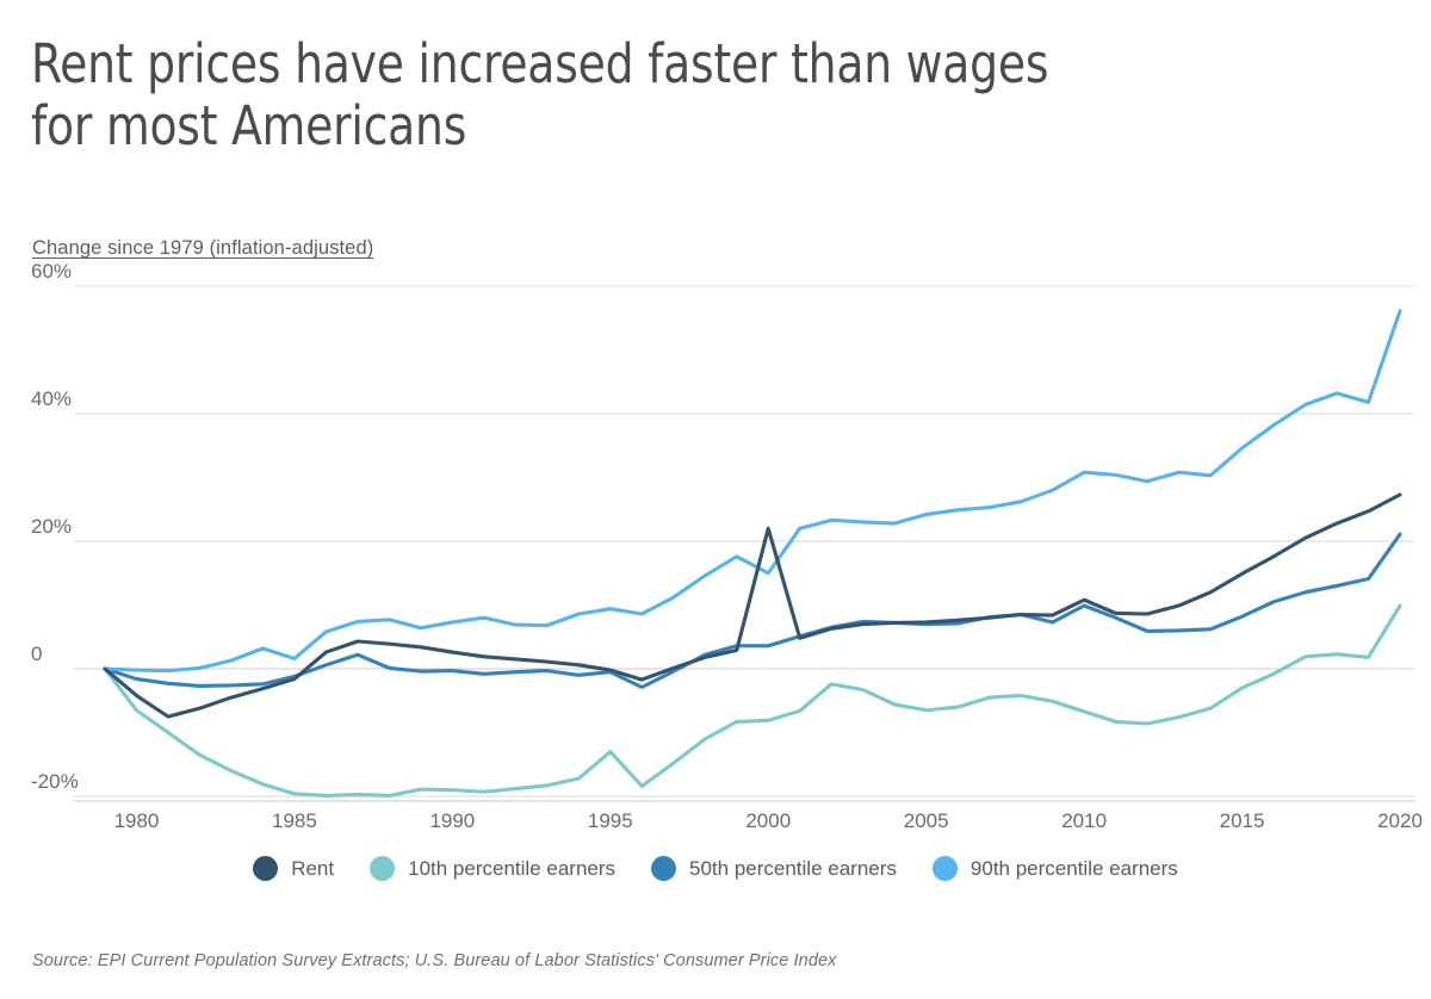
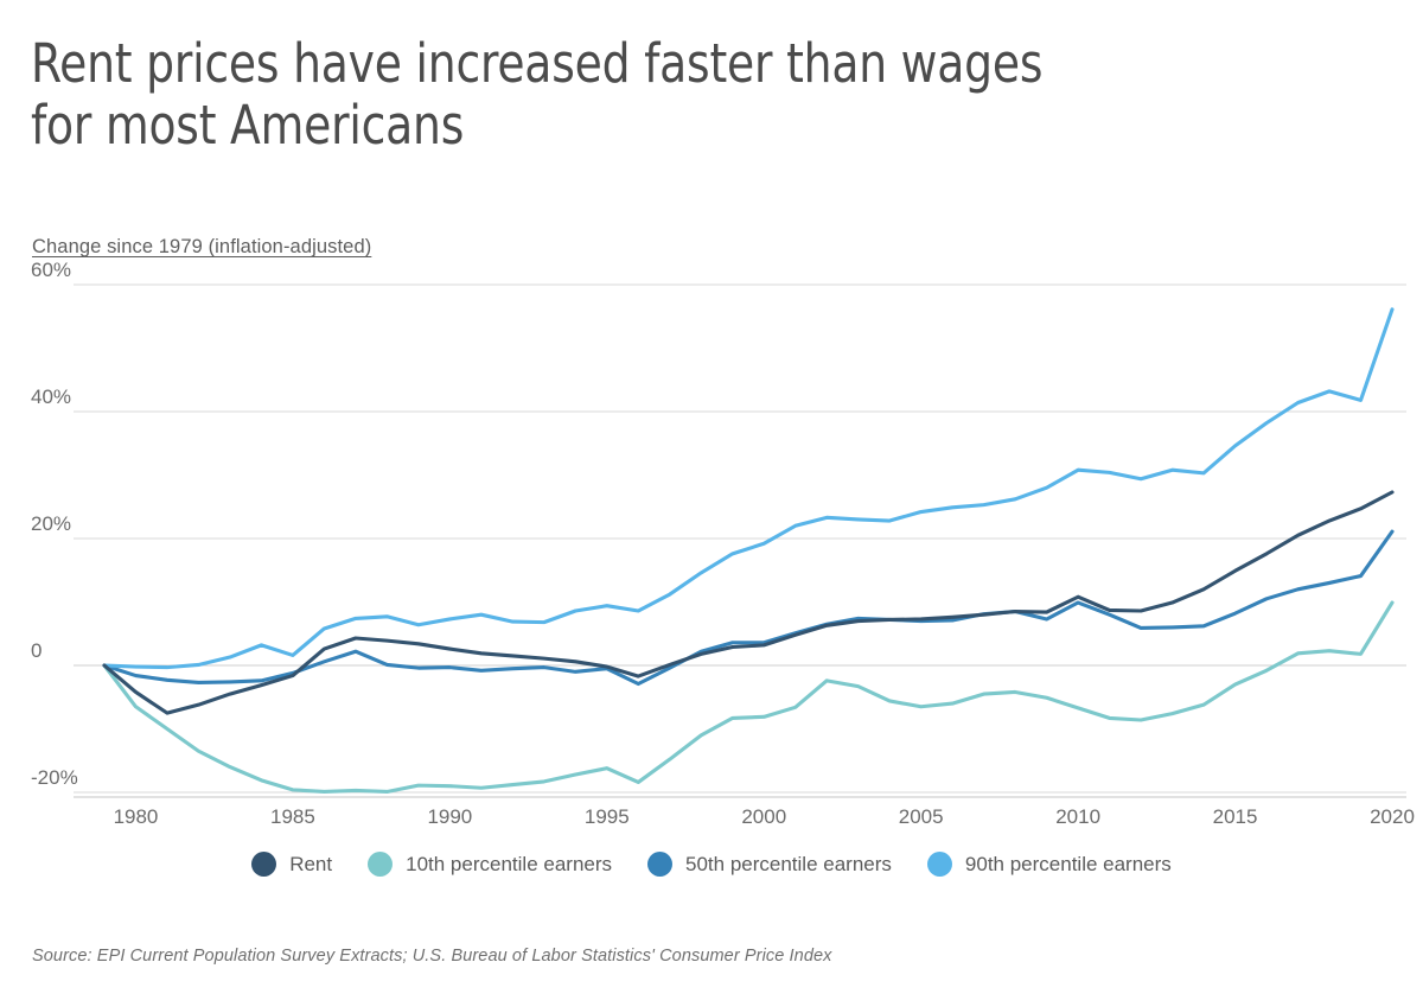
10th percentile earners/1995: -13% -> -16%
Rent/2000: 22% -> 3%
90th percentile earners/2000: 15% -> 19%
